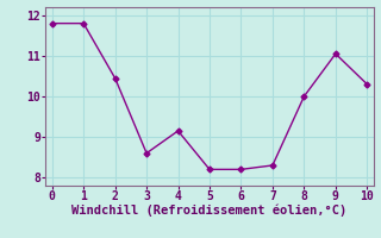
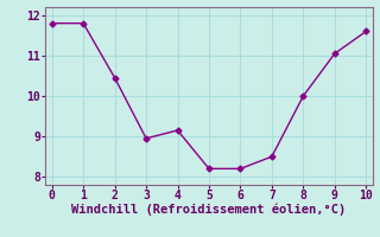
3: 8.60 -> 8.95
7: 8.30 -> 8.50
10: 10.30 -> 11.60
